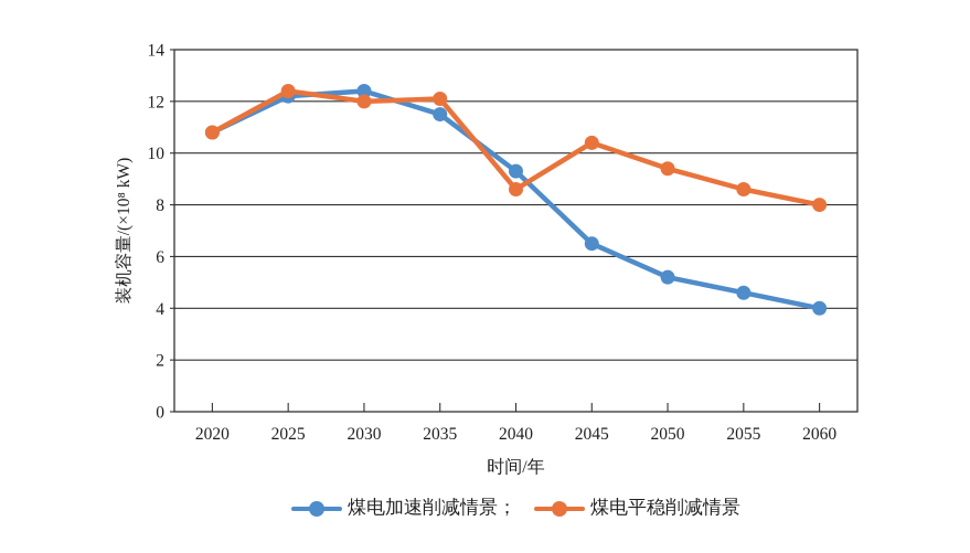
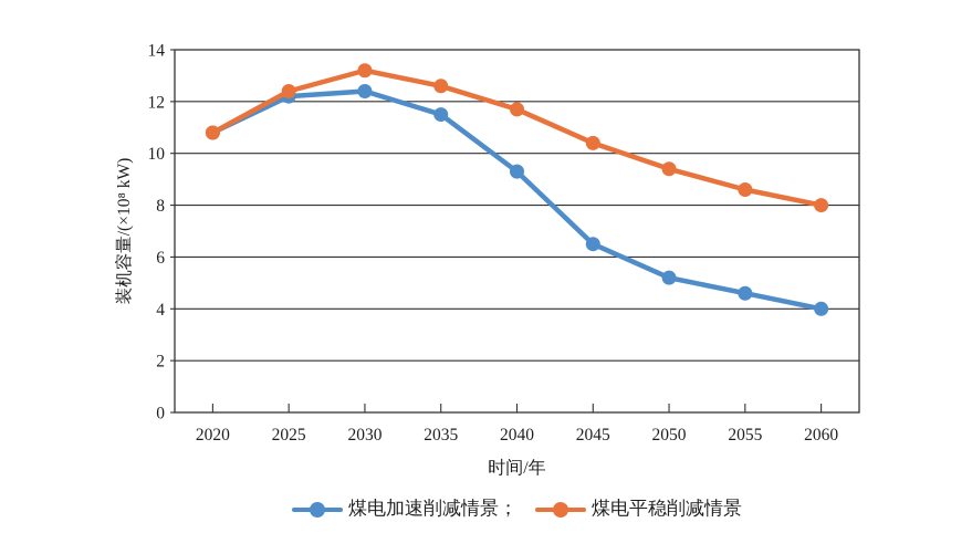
煤电平稳削减情景/2030: 12.0 -> 13.2
煤电平稳削减情景/2035: 12.1 -> 12.6
煤电平稳削减情景/2040: 8.6 -> 11.7
